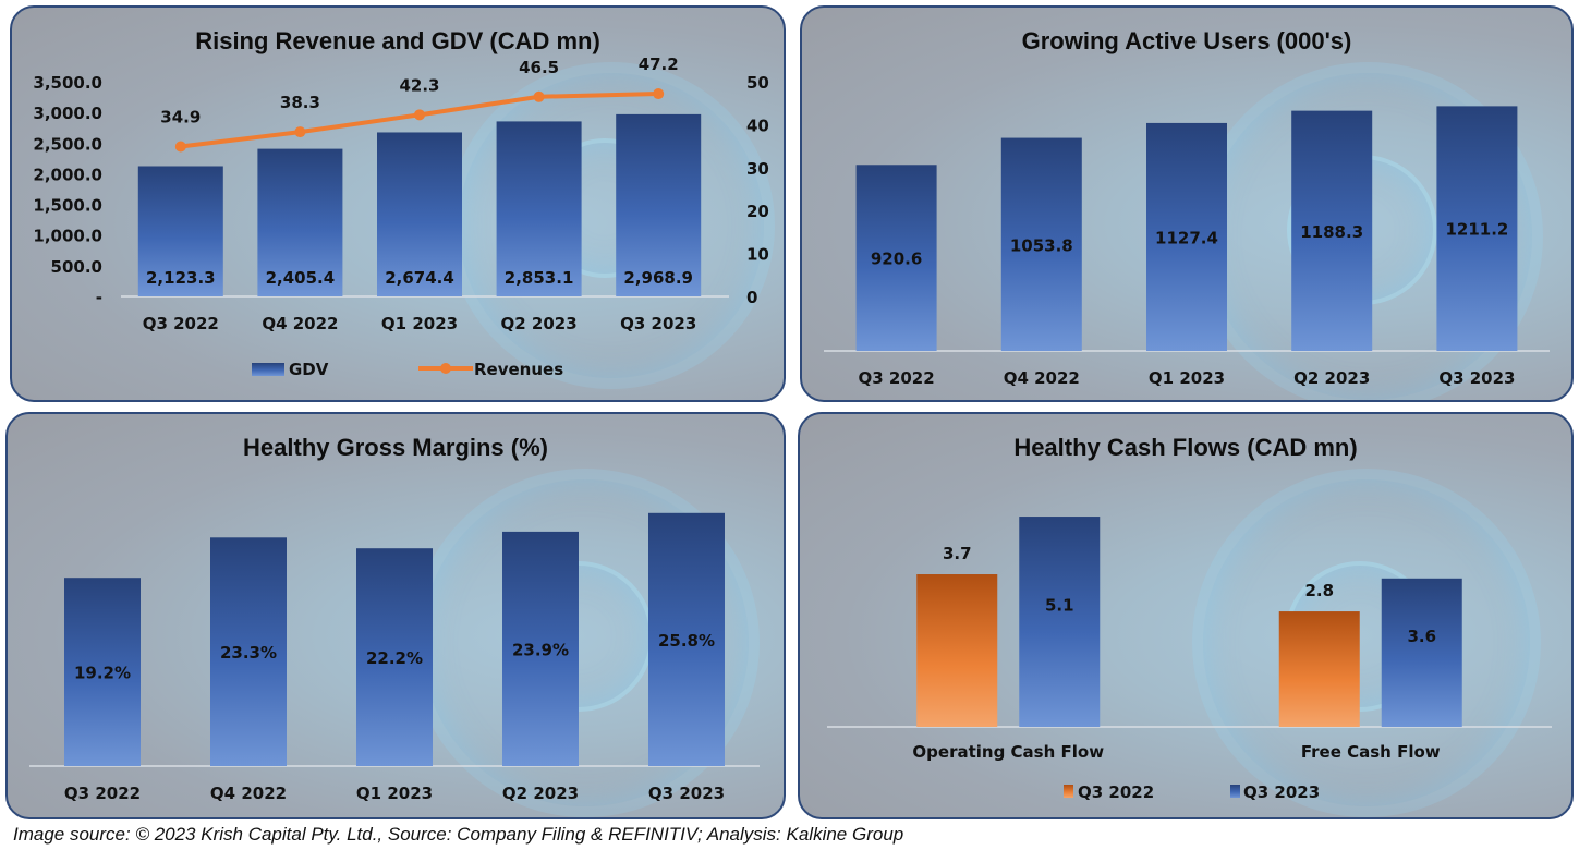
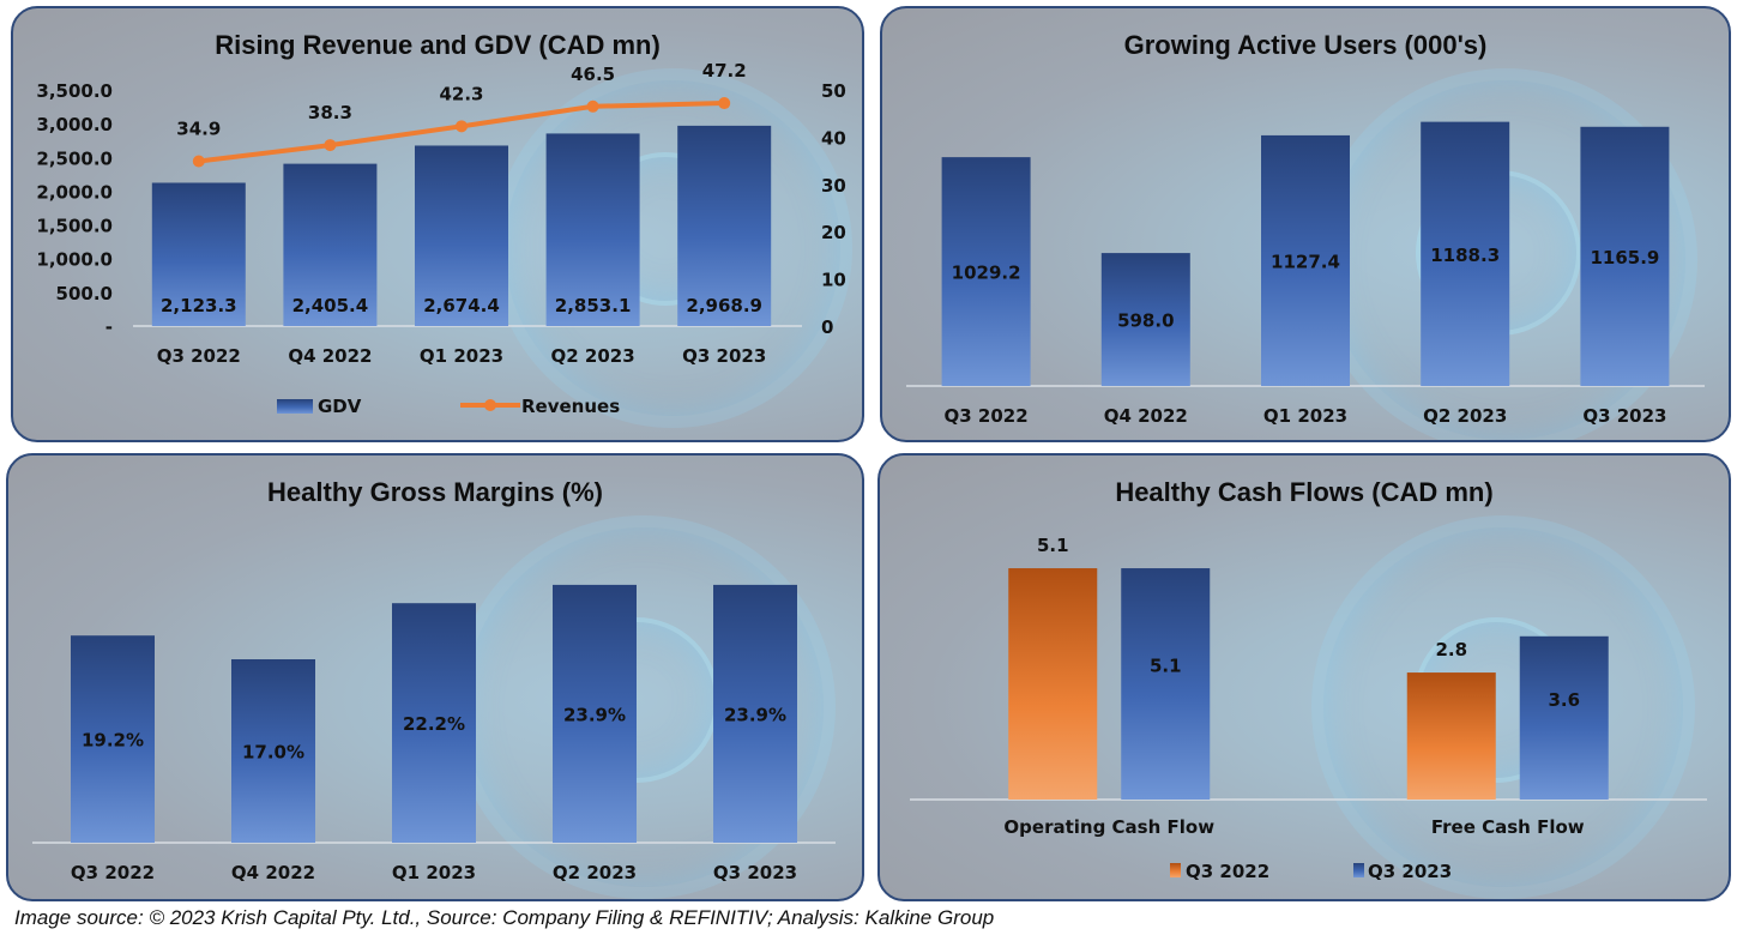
Growing Active Users (000's)/Q3 2022: 920.6 -> 1029.2
Growing Active Users (000's)/Q4 2022: 1053.8 -> 598.0
Growing Active Users (000's)/Q3 2023: 1211.2 -> 1165.9
Healthy Gross Margins (%)/Q4 2022: 23.3% -> 17.0%
Healthy Gross Margins (%)/Q3 2023: 25.8% -> 23.9%
Healthy Cash Flows (CAD mn)/Q3 2022/Operating Cash Flow: 3.7 -> 5.1
